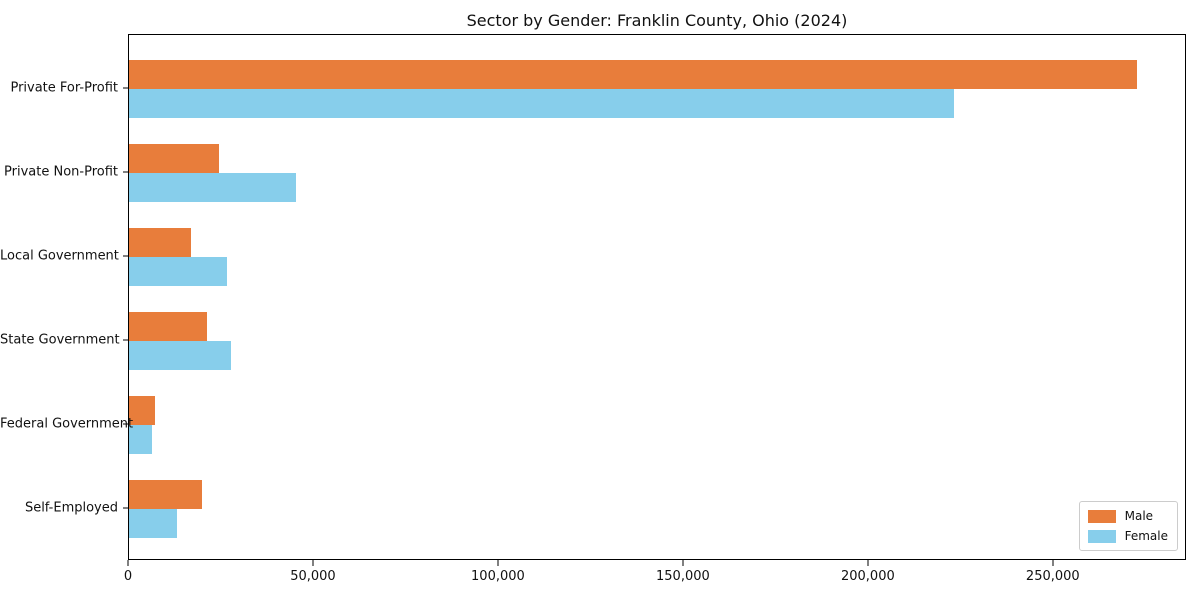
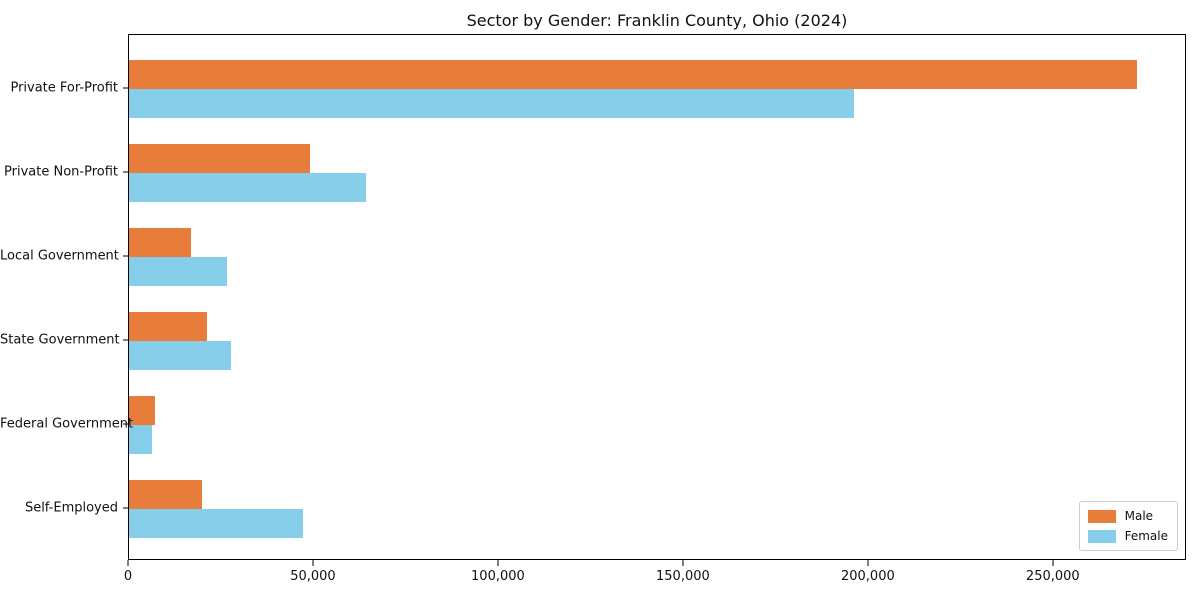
Female/Private For-Profit: 223000 -> 196000
Male/Private Non-Profit: 24000 -> 49000
Female/Private Non-Profit: 45000 -> 64000
Female/Self-Employed: 13000 -> 47000
